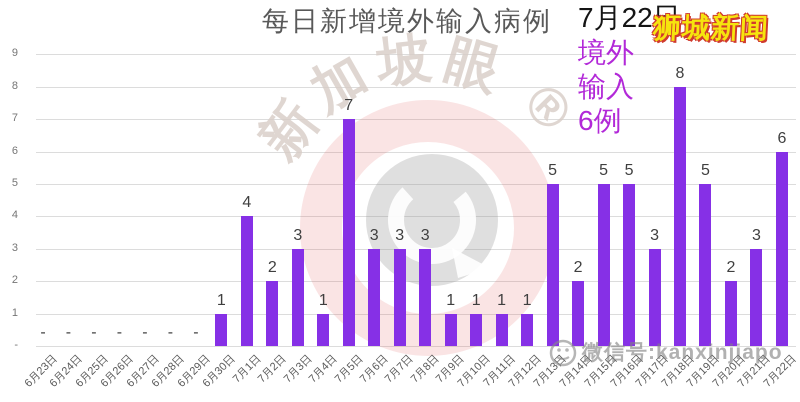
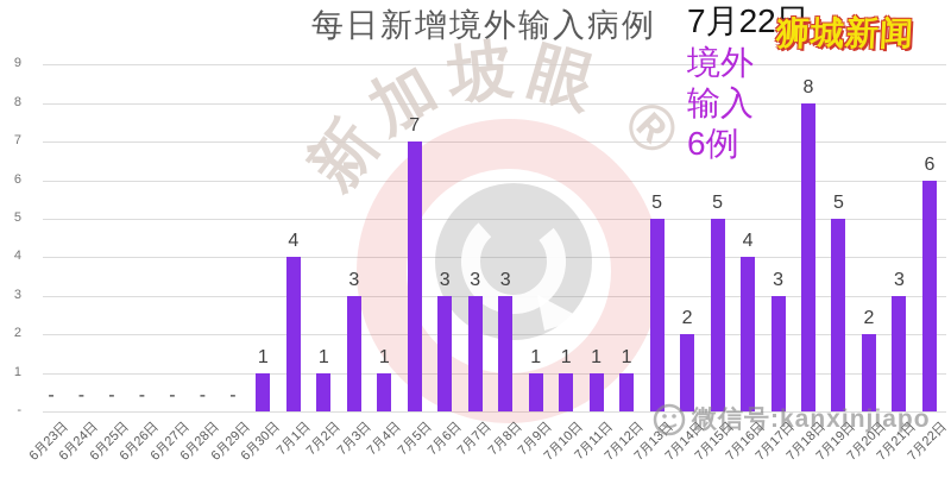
7月2日: 2 -> 1
7月16日: 5 -> 4
